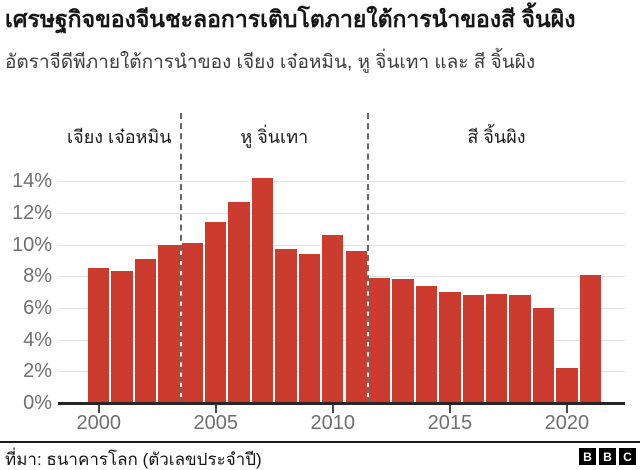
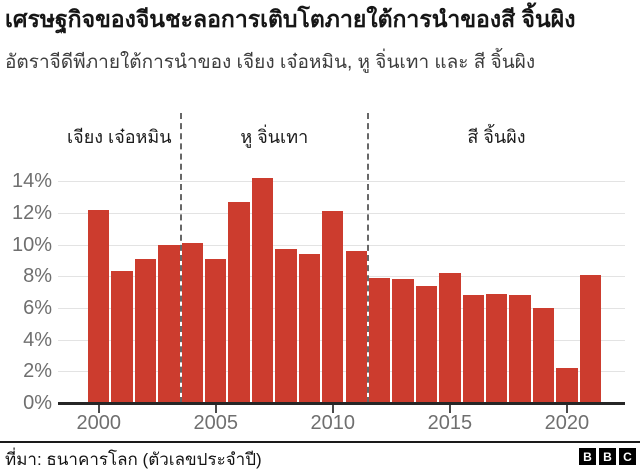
2000: 8.5% -> 12.2%
2005: 11.4% -> 9.1%
2010: 10.6% -> 12.1%
2015: 7.0% -> 8.2%
